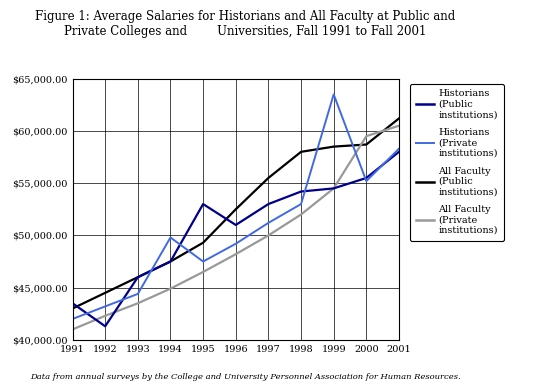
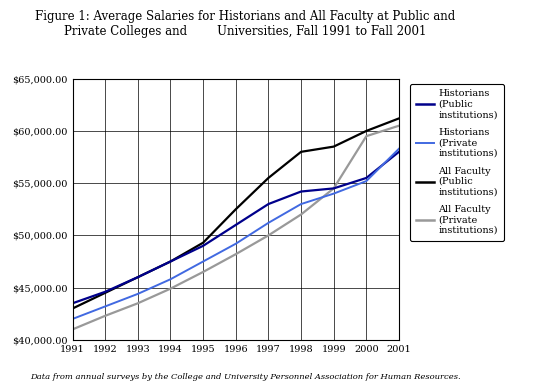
Historians (Public institutions)/1992: $41,300 -> $44,600
Historians (Private institutions)/1994: $49,800 -> $45,800
Historians (Public institutions)/1995: $53,000 -> $49,000
Historians (Private institutions)/1999: $63,500 -> $54,000
All Faculty (Public institutions)/2000: $58,700 -> $60,000
